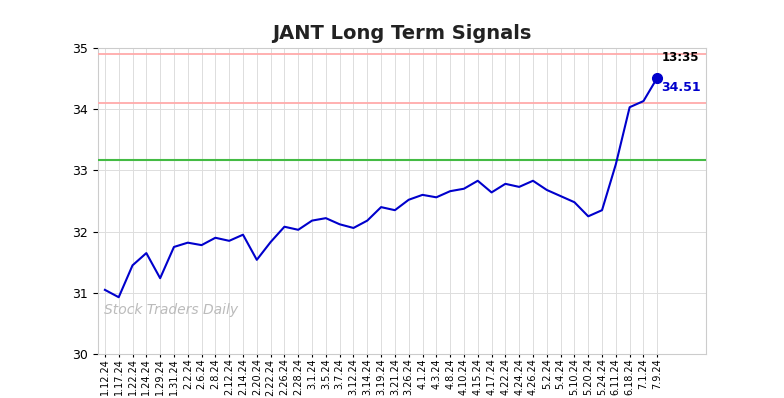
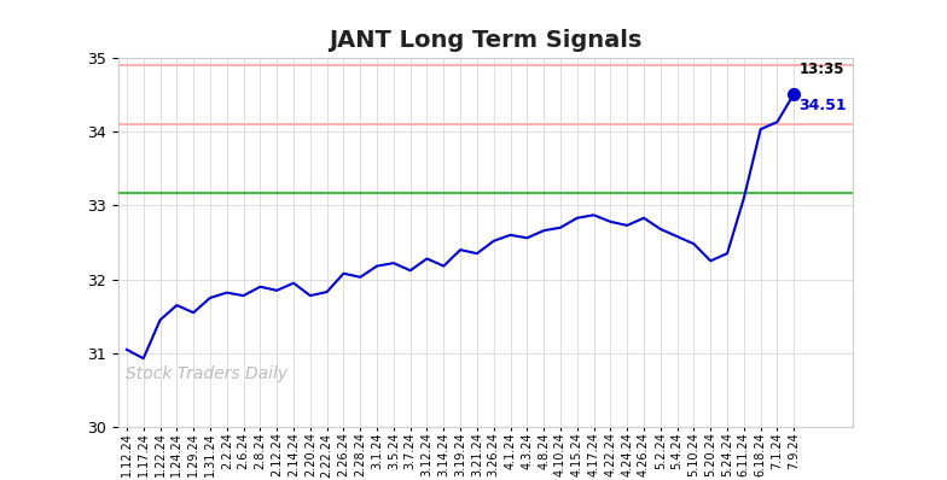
1.29.24: 31.24 -> 31.55
2.20.24: 31.54 -> 31.78
3.12.24: 32.06 -> 32.28
4.17.24: 32.64 -> 32.87
